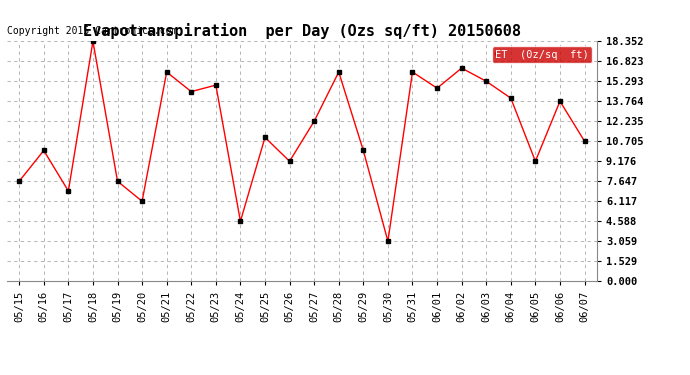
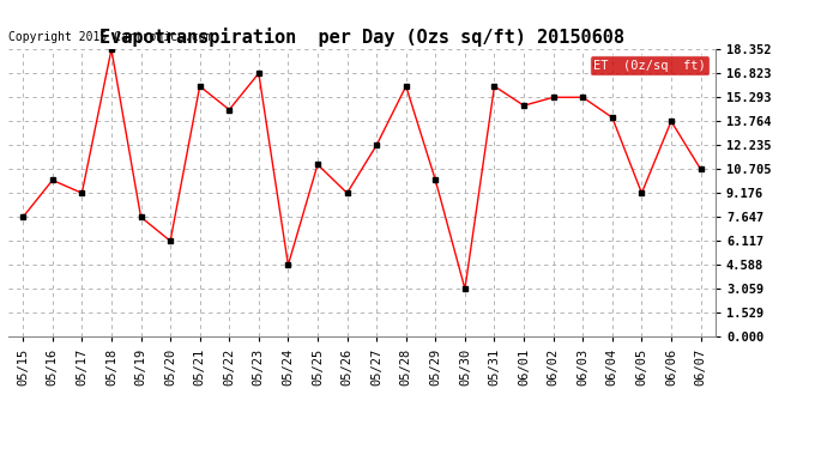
05/17: 6.9 -> 9.2
05/23: 15.0 -> 16.8
06/02: 16.3 -> 15.3
